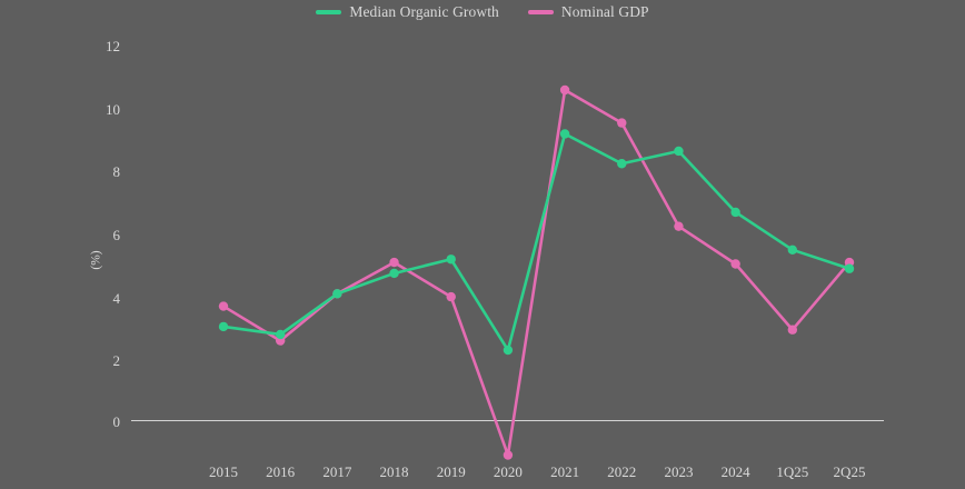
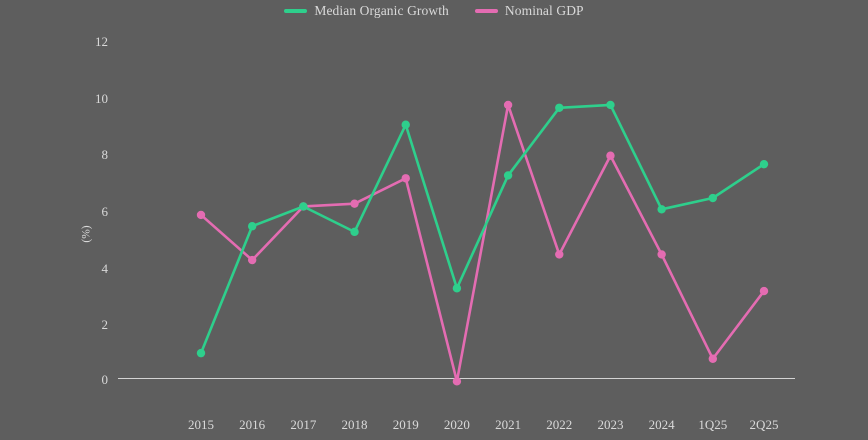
Median Organic Growth/2015: 3.0 -> 0.9
Nominal GDP/2015: 3.6 -> 5.8
Median Organic Growth/2016: 2.8 -> 5.4
Nominal GDP/2016: 2.5 -> 4.2
Median Organic Growth/2017: 4.0 -> 6.1
Nominal GDP/2017: 4.0 -> 6.1
Median Organic Growth/2018: 4.7 -> 5.2
Nominal GDP/2018: 5.0 -> 6.2
Median Organic Growth/2019: 5.2 -> 9.0
Nominal GDP/2019: 4.0 -> 7.1
Median Organic Growth/2020: 2.2 -> 3.2
Nominal GDP/2020: -1.1 -> -0.1
Median Organic Growth/2021: 9.2 -> 7.2
Nominal GDP/2021: 10.6 -> 9.7
Median Organic Growth/2022: 8.2 -> 9.6
Nominal GDP/2022: 9.5 -> 4.4
Median Organic Growth/2023: 8.6 -> 9.7
Nominal GDP/2023: 6.2 -> 7.9
Median Organic Growth/2024: 6.7 -> 6.0
Nominal GDP/2024: 5.0 -> 4.4
Median Organic Growth/1Q25: 5.5 -> 6.4
Nominal GDP/1Q25: 2.9 -> 0.7
Median Organic Growth/2Q25: 4.8 -> 7.6
Nominal GDP/2Q25: 5.0 -> 3.1
